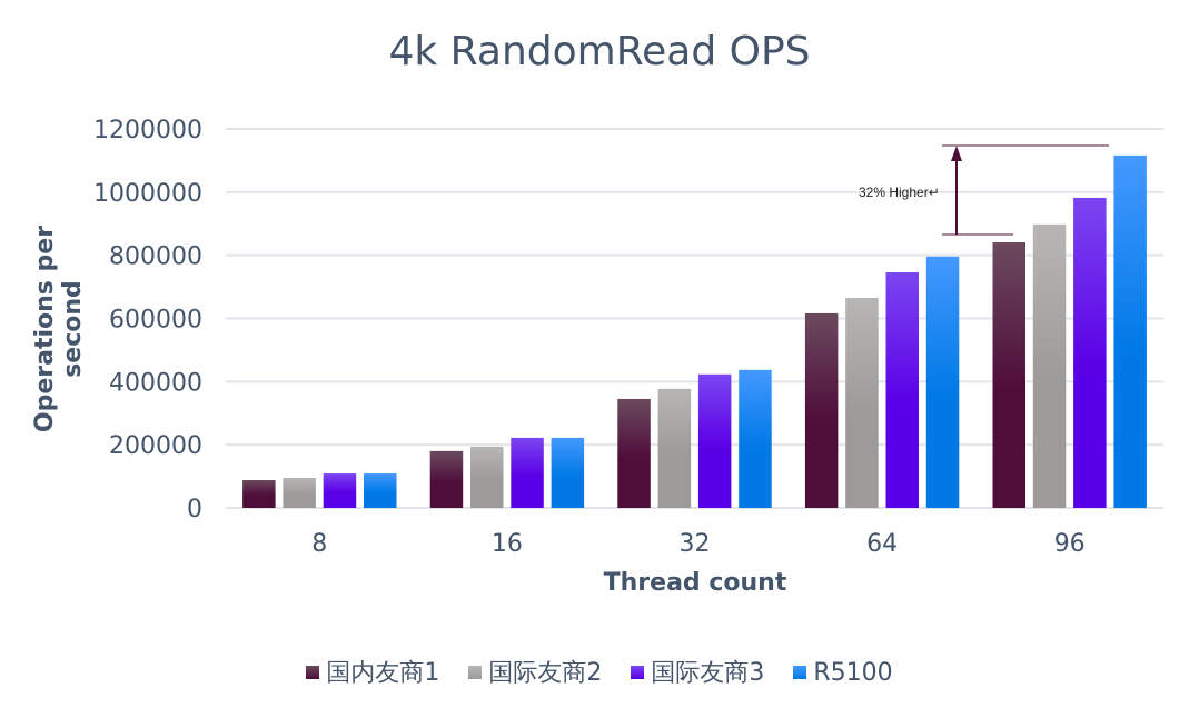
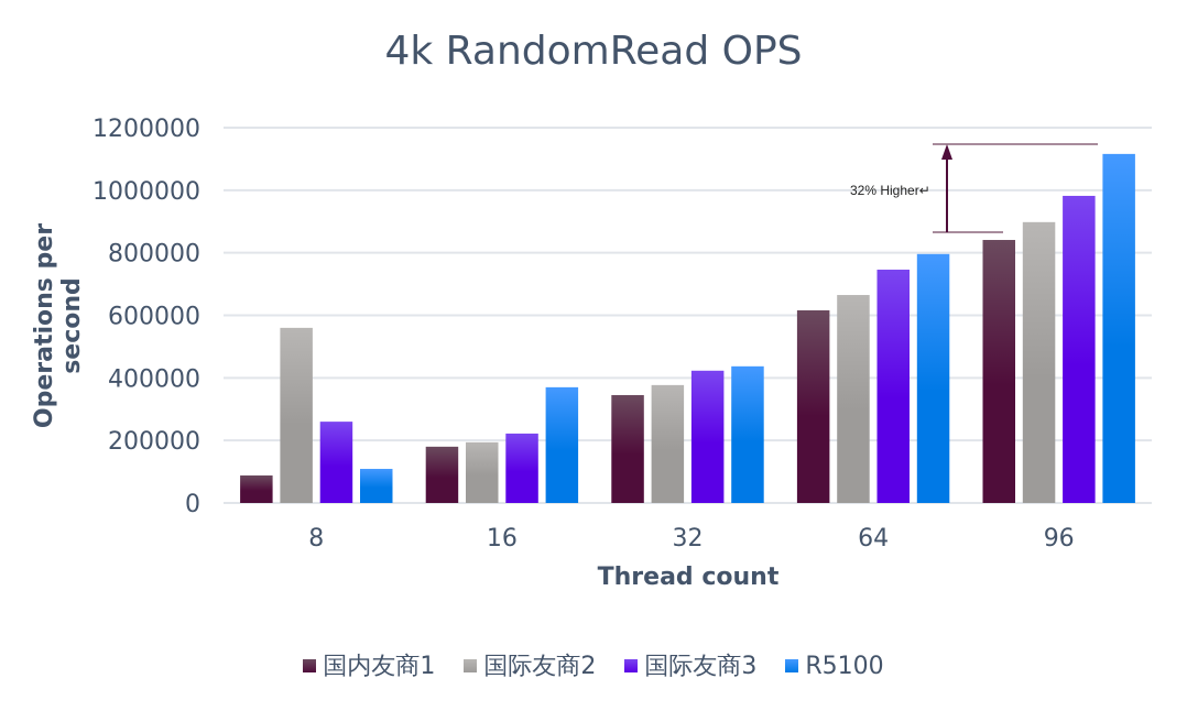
国际友商2/8: 100000 -> 560000
国际友商3/8: 110000 -> 260000
R5100/16: 220000 -> 370000
